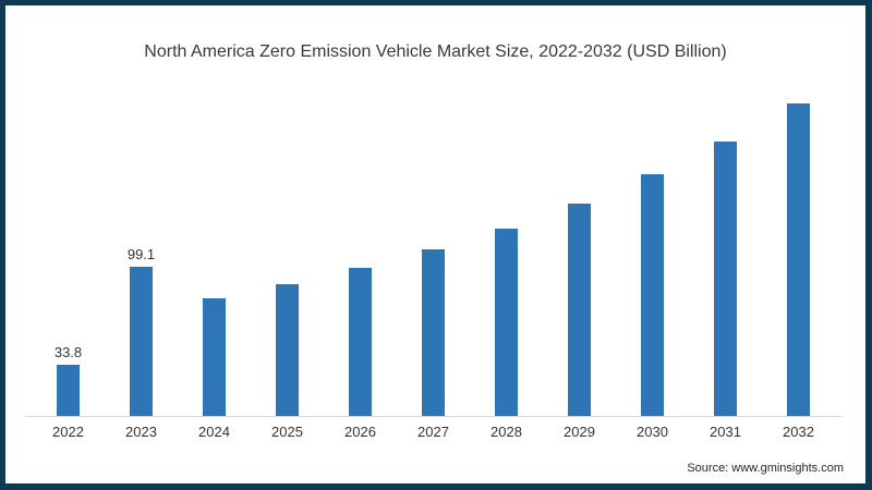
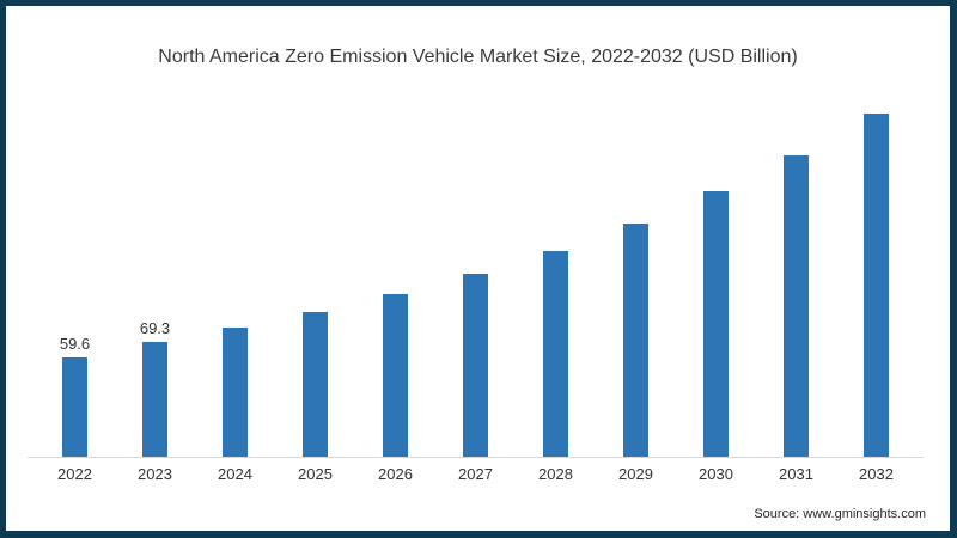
2022: 33.8 -> 59.6
2023: 99.1 -> 69.3
